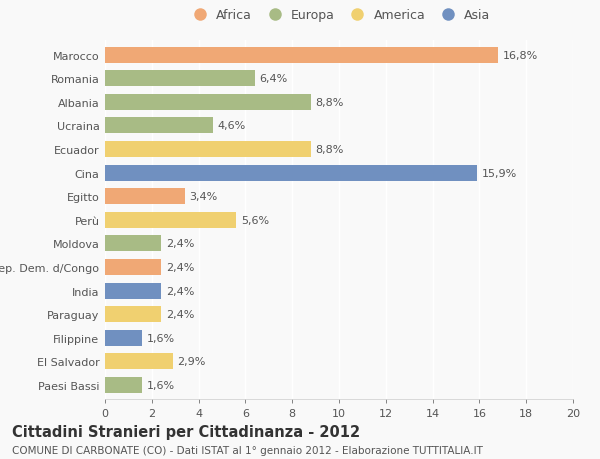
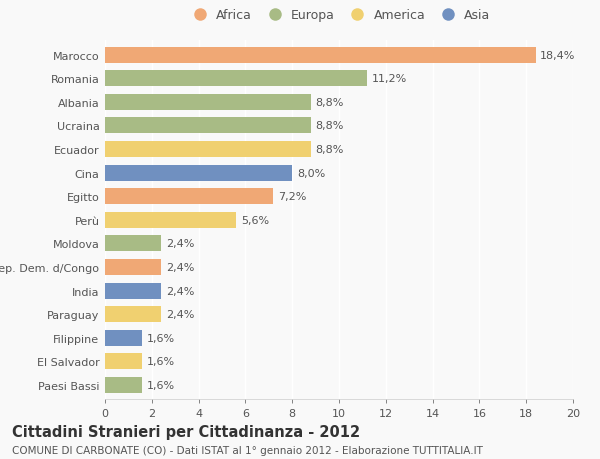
Marocco: 16,8% -> 18,4%
Romania: 6,4% -> 11,2%
Ucraina: 4,6% -> 8,8%
Cina: 15,9% -> 8,0%
Egitto: 3,4% -> 7,2%
El Salvador: 2,9% -> 1,6%
